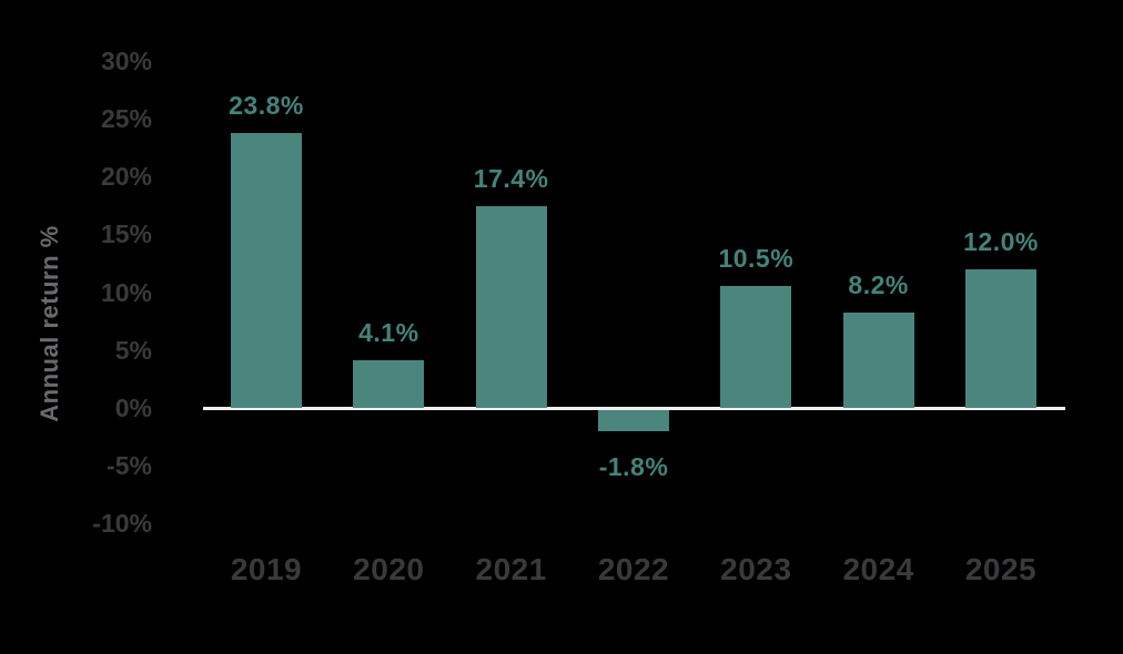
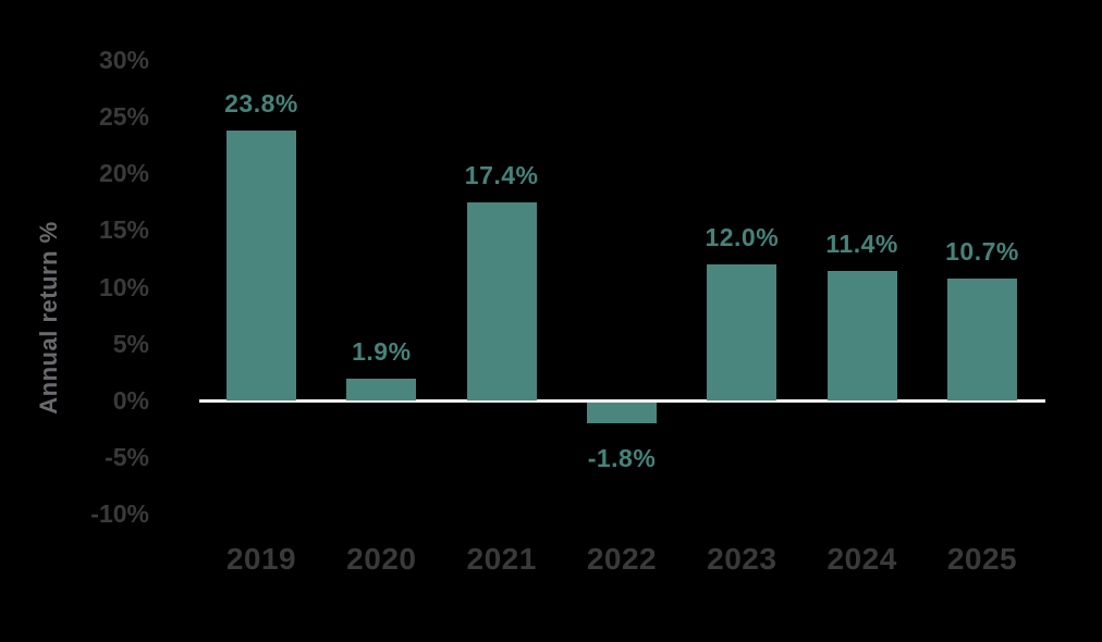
2020: 4.1% -> 1.9%
2023: 10.5% -> 12.0%
2024: 8.2% -> 11.4%
2025: 12.0% -> 10.7%
